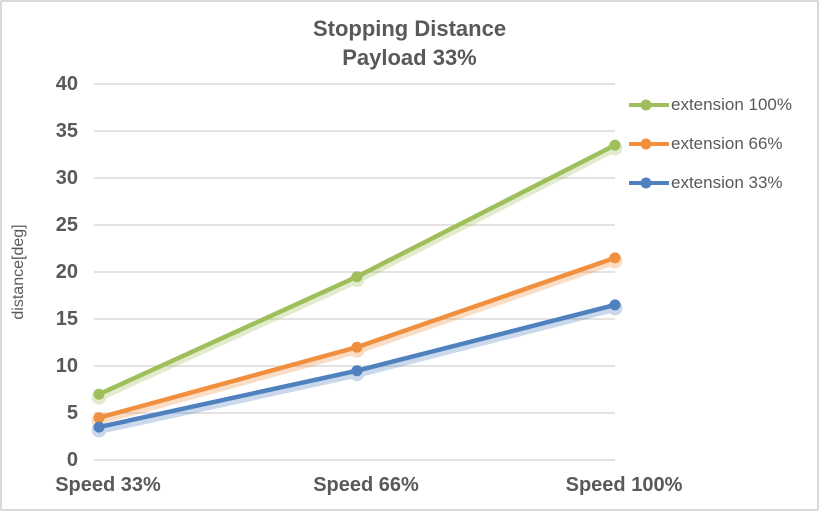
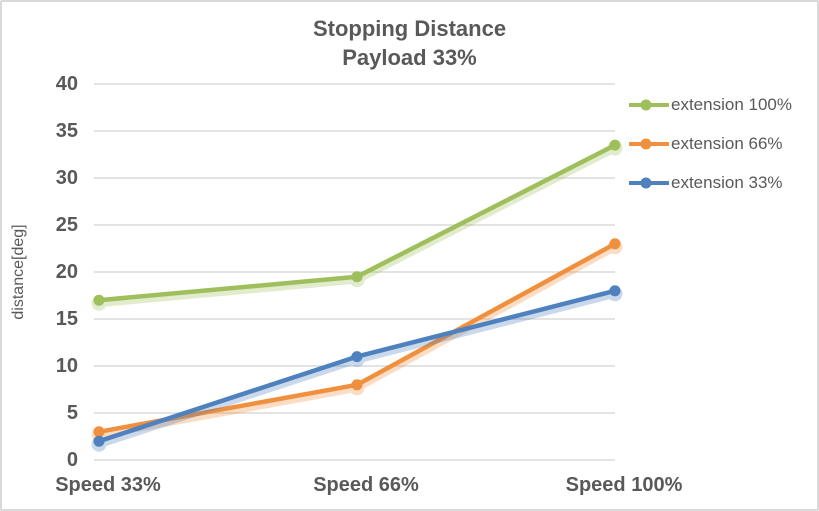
extension 100%/Speed 33%: 7 -> 17
extension 66%/Speed 33%: 4 -> 3
extension 33%/Speed 33%: 4 -> 2
extension 66%/Speed 66%: 12 -> 8
extension 33%/Speed 66%: 10 -> 11
extension 66%/Speed 100%: 22 -> 23
extension 33%/Speed 100%: 16 -> 18
